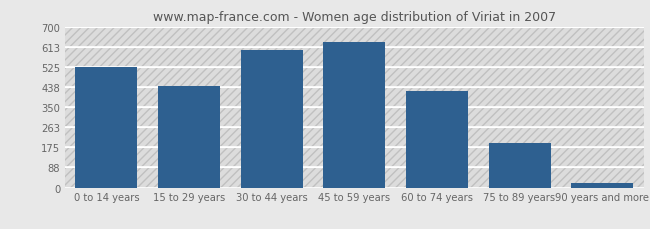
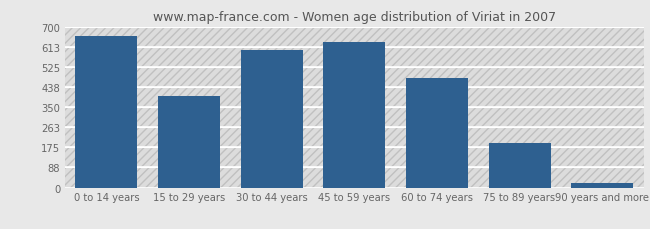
0 to 14 years: 525 -> 660
15 to 29 years: 441 -> 400
60 to 74 years: 420 -> 475
